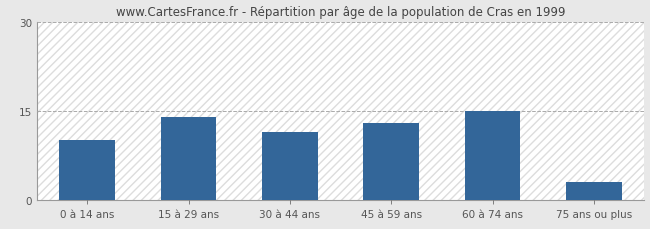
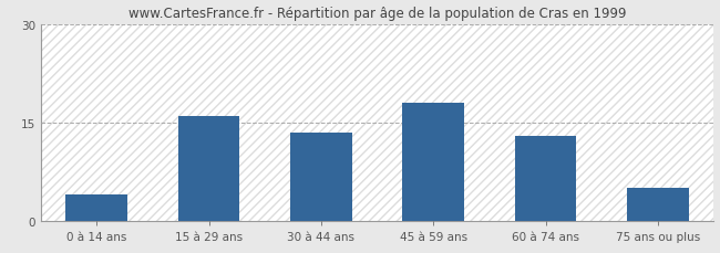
0 à 14 ans: 10.0 -> 4.0
15 à 29 ans: 14.0 -> 16.0
30 à 44 ans: 11.4 -> 13.5
45 à 59 ans: 13.0 -> 18.0
60 à 74 ans: 15.0 -> 13.0
75 ans ou plus: 3.0 -> 5.0
